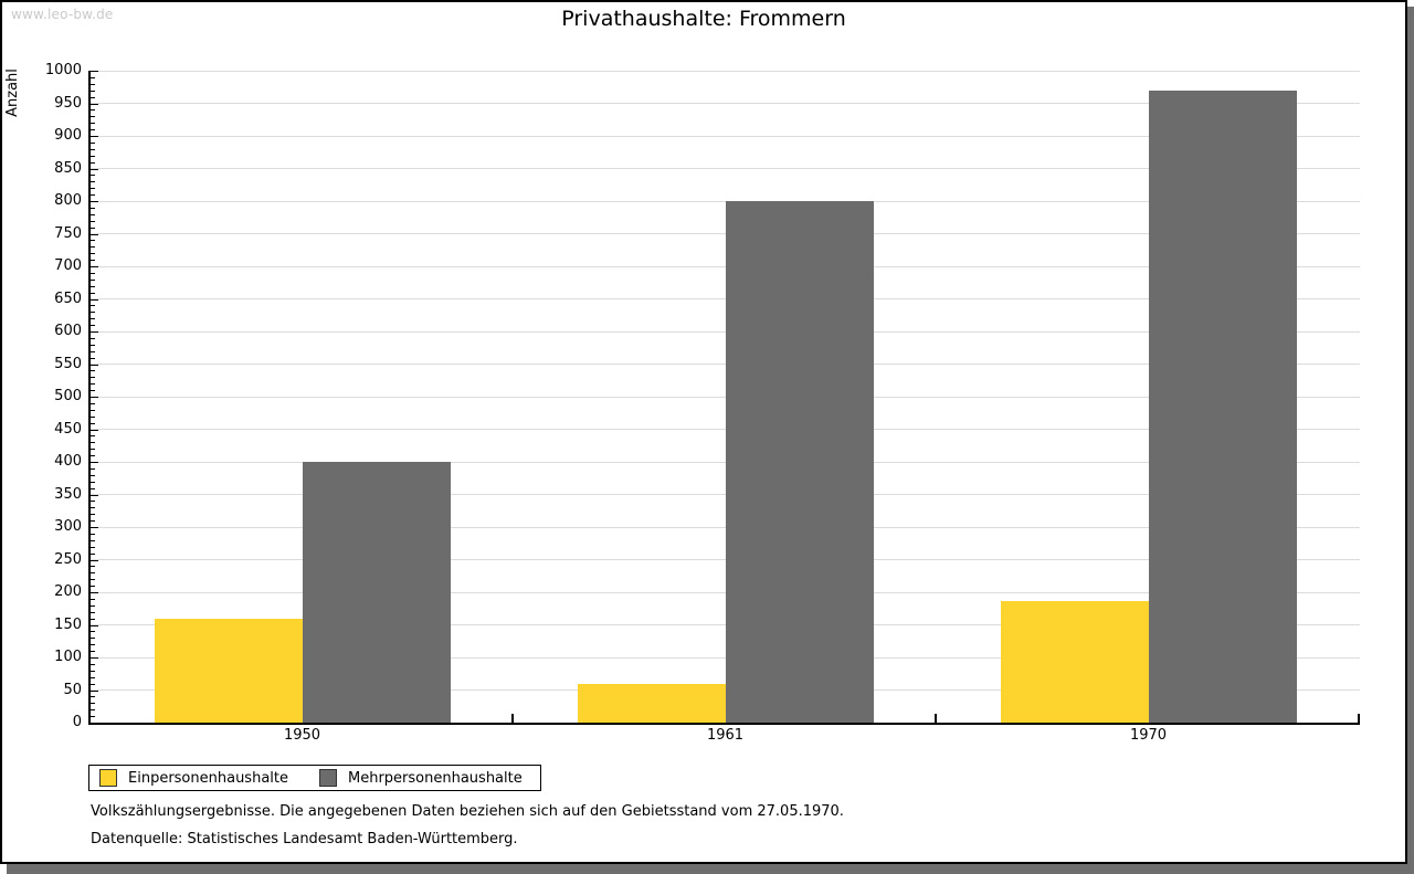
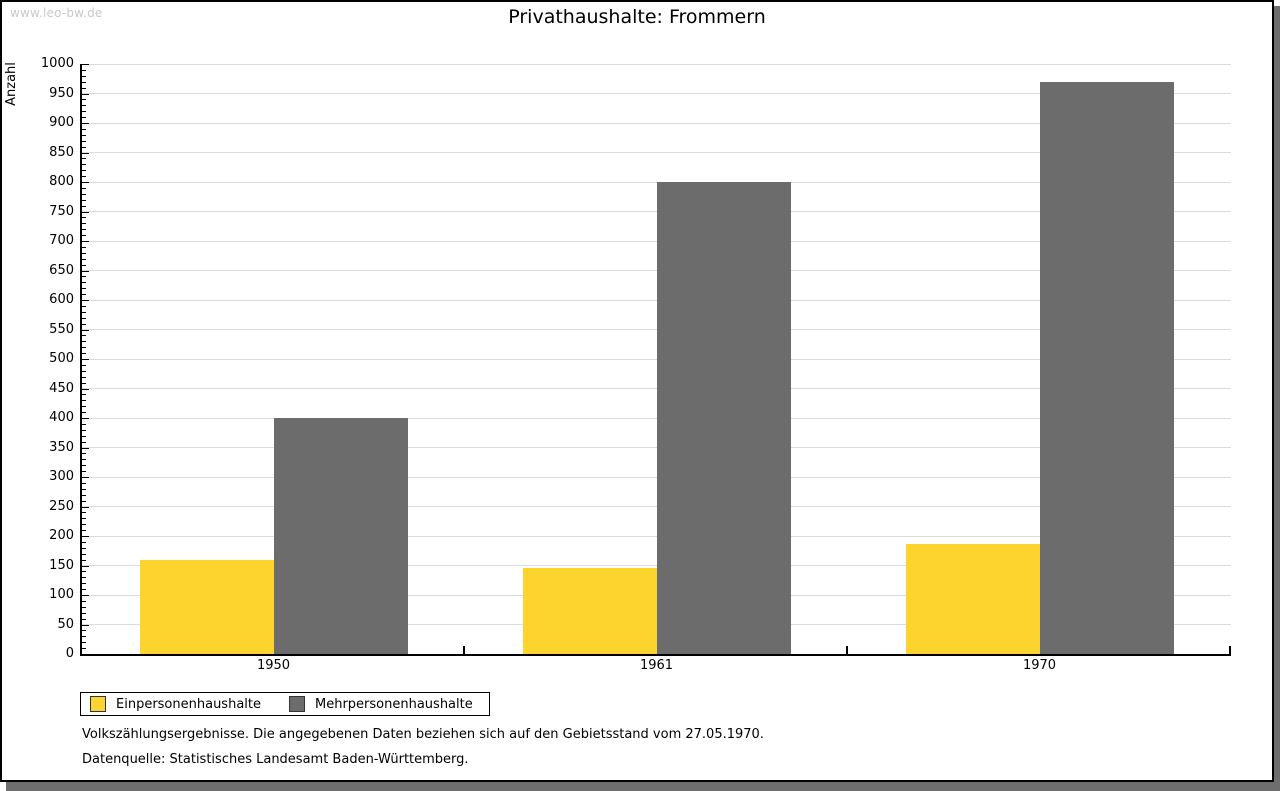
Einpersonenhaushalte/1961: 60 -> 150
